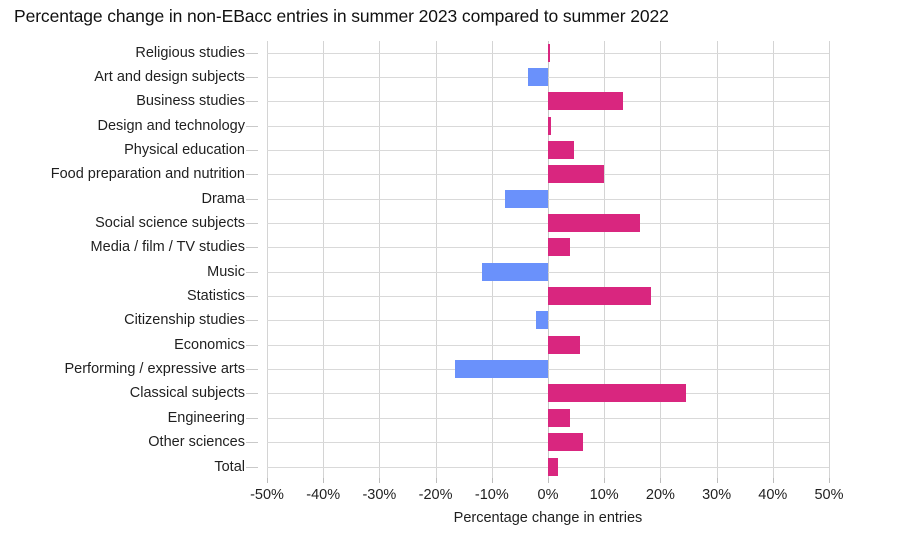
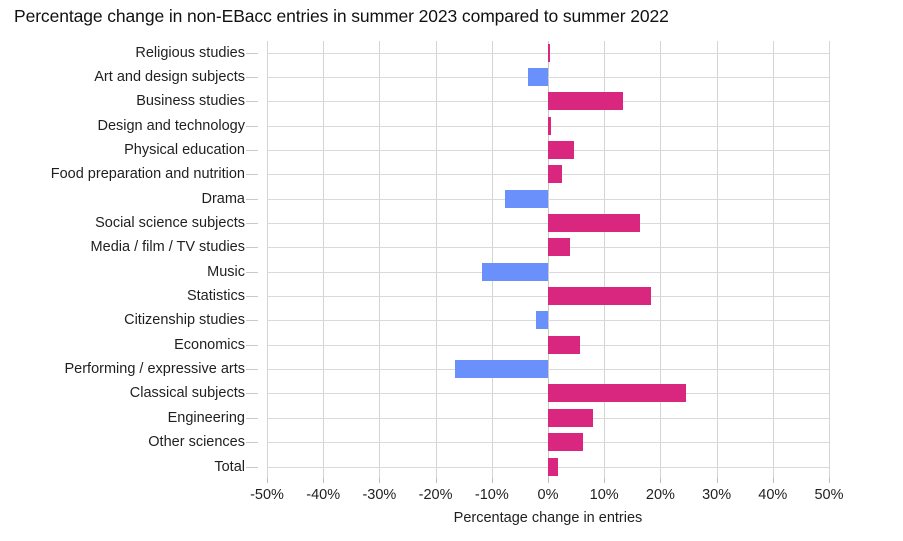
Food preparation and nutrition: 10% -> 2%
Engineering: 4% -> 8%
